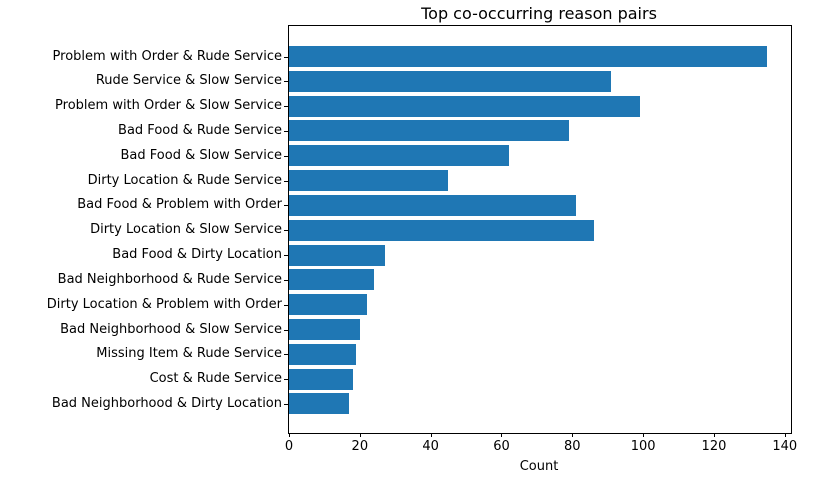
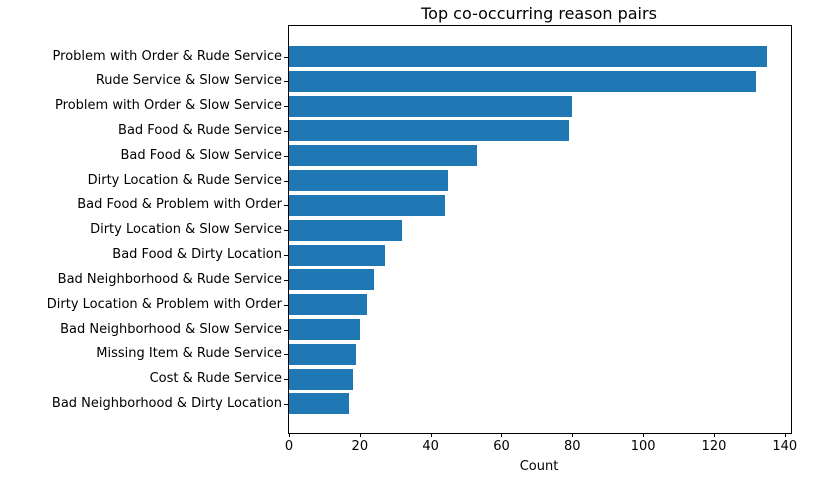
Rude Service & Slow Service: 91 -> 132
Problem with Order & Slow Service: 99 -> 80
Bad Food & Slow Service: 62 -> 53
Bad Food & Problem with Order: 81 -> 44
Dirty Location & Slow Service: 86 -> 32
